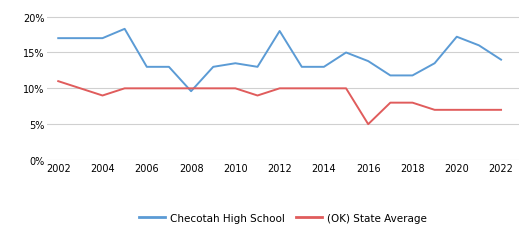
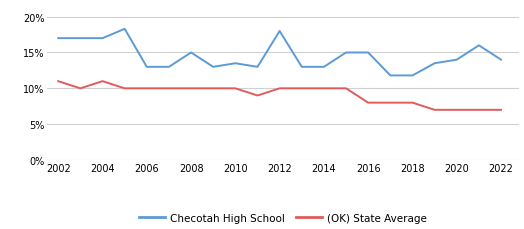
(OK) State Average/2004: 9% -> 11%
Checotah High School/2008: 9.6% -> 15.0%
Checotah High School/2016: 13.8% -> 15.0%
(OK) State Average/2016: 5% -> 8%
Checotah High School/2020: 17.2% -> 14.0%
